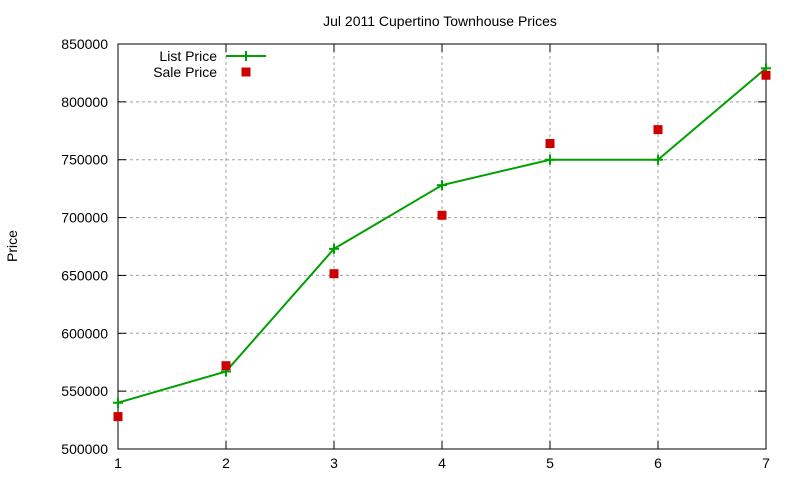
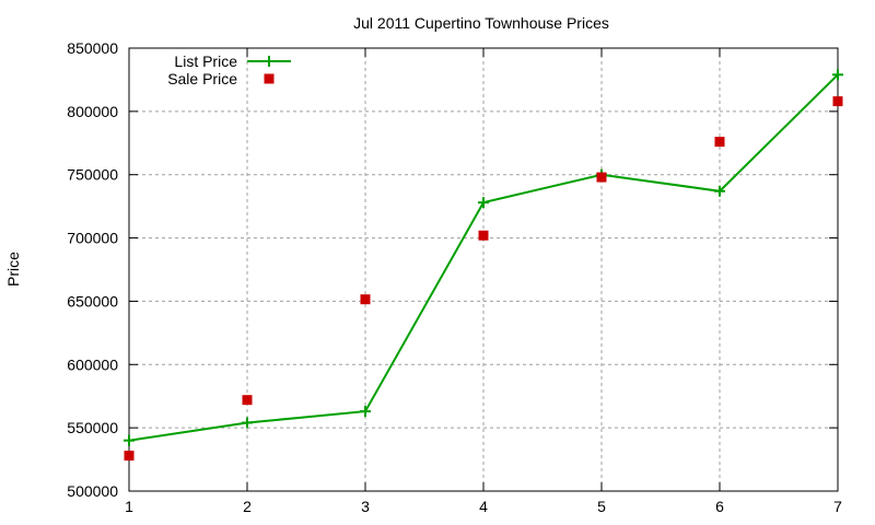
List Price/2: 567000 -> 554000
List Price/3: 673000 -> 563000
Sale Price/5: 764000 -> 748000
List Price/6: 750000 -> 737000
Sale Price/7: 823000 -> 808000
